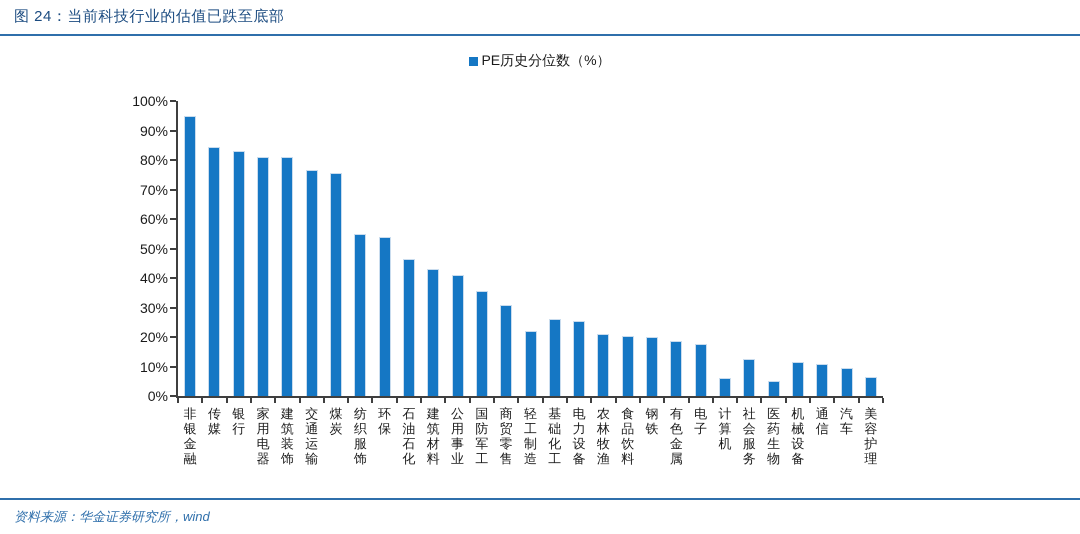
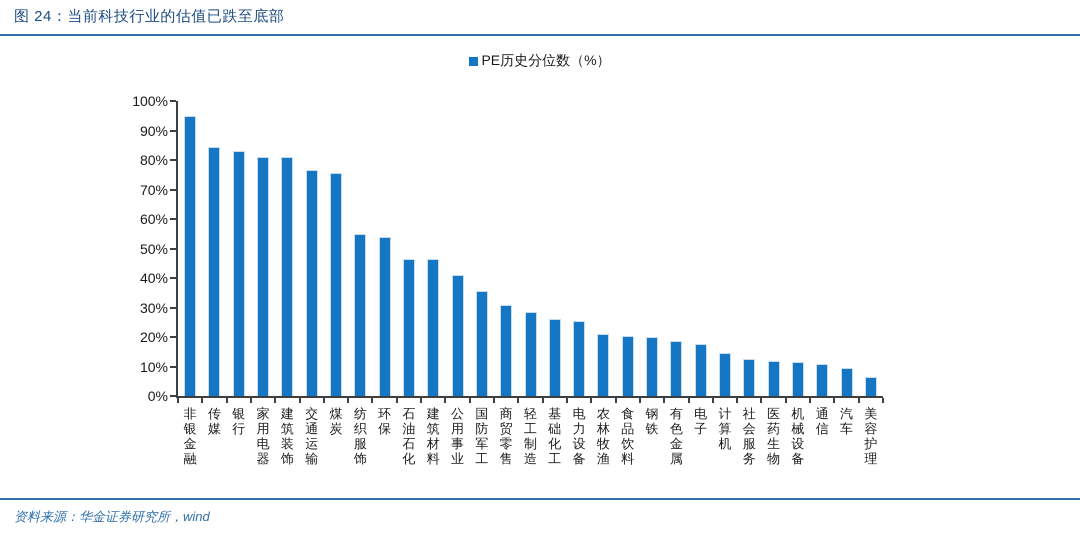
建筑材料: 43% -> 46%
轻工制造: 22% -> 28%
计算机: 6% -> 14%
医药生物: 5% -> 12%
